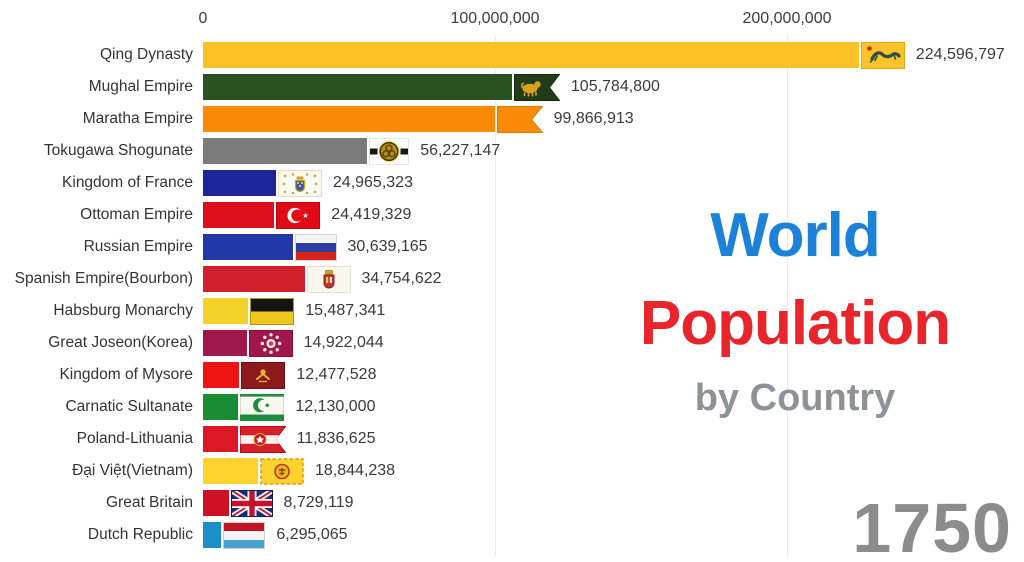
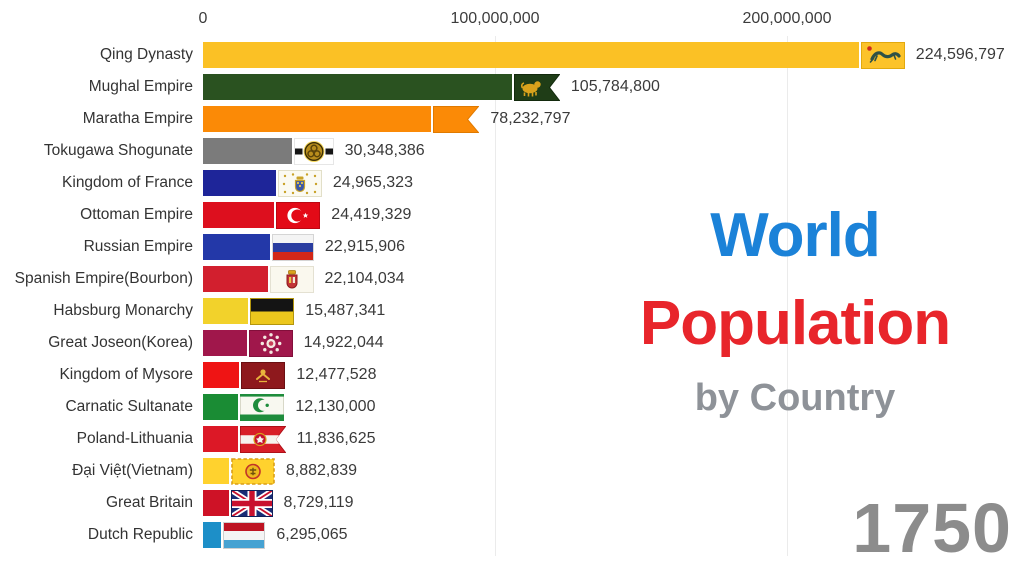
Maratha Empire: 99,866,913 -> 78,232,797
Tokugawa Shogunate: 56,227,147 -> 30,348,386
Russian Empire: 30,639,165 -> 22,915,906
Spanish Empire(Bourbon): 34,754,622 -> 22,104,034
Đại Việt(Vietnam): 18,844,238 -> 8,882,839
